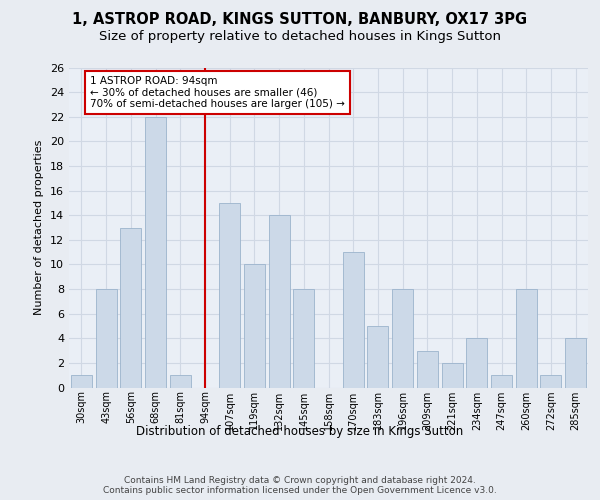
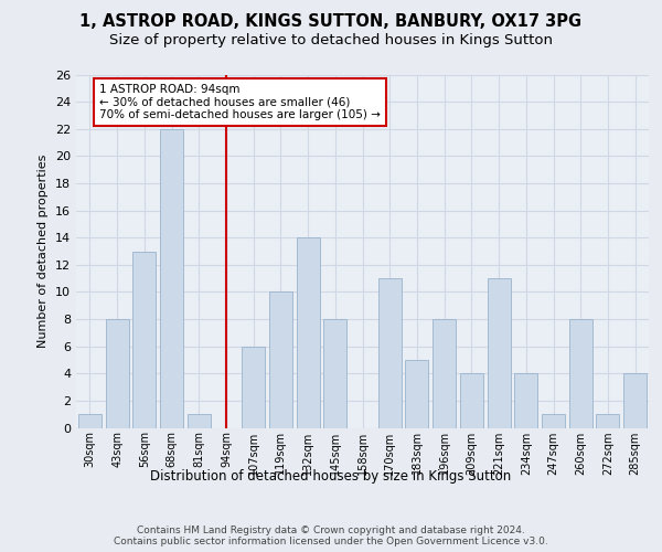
107sqm: 15 -> 6
209sqm: 3 -> 4
221sqm: 2 -> 11
